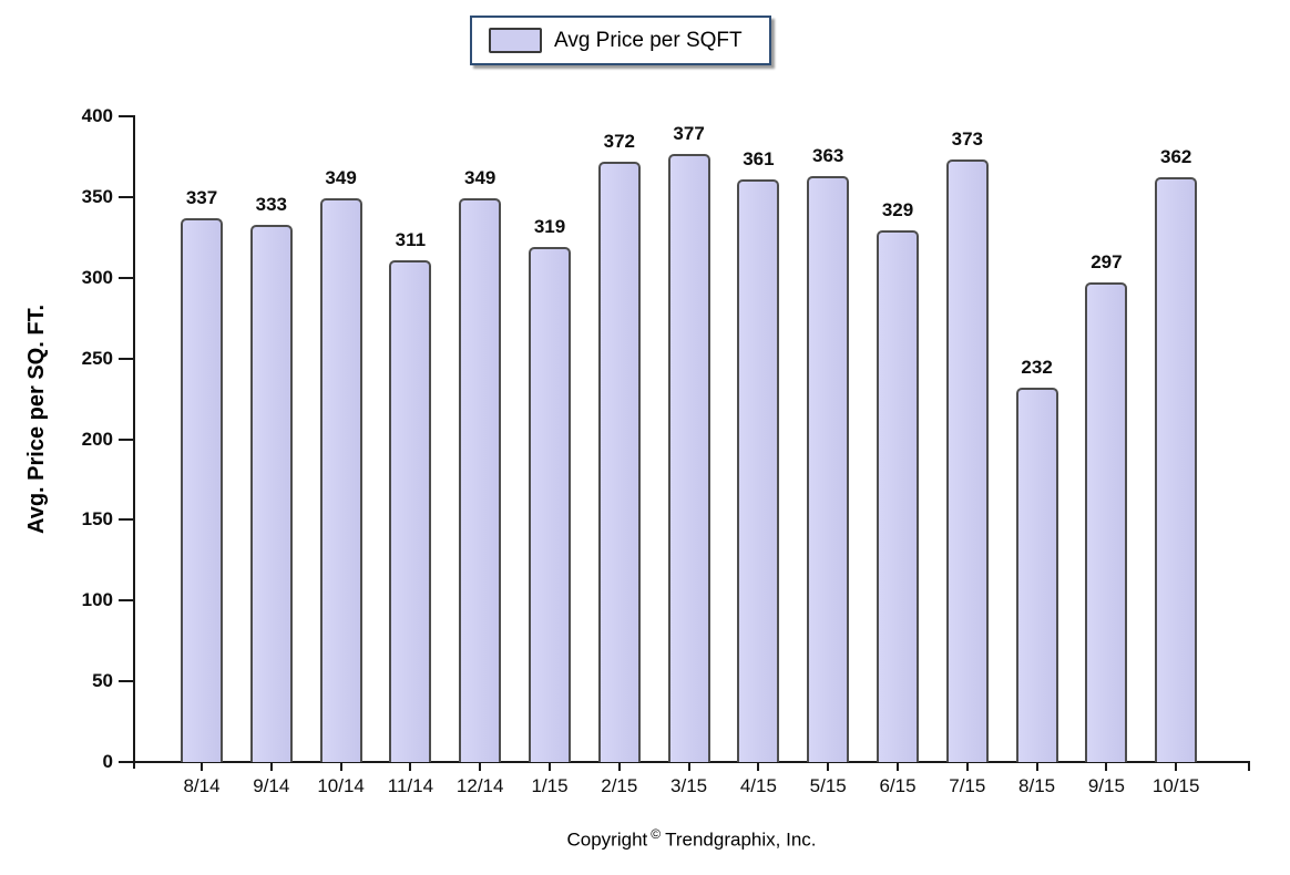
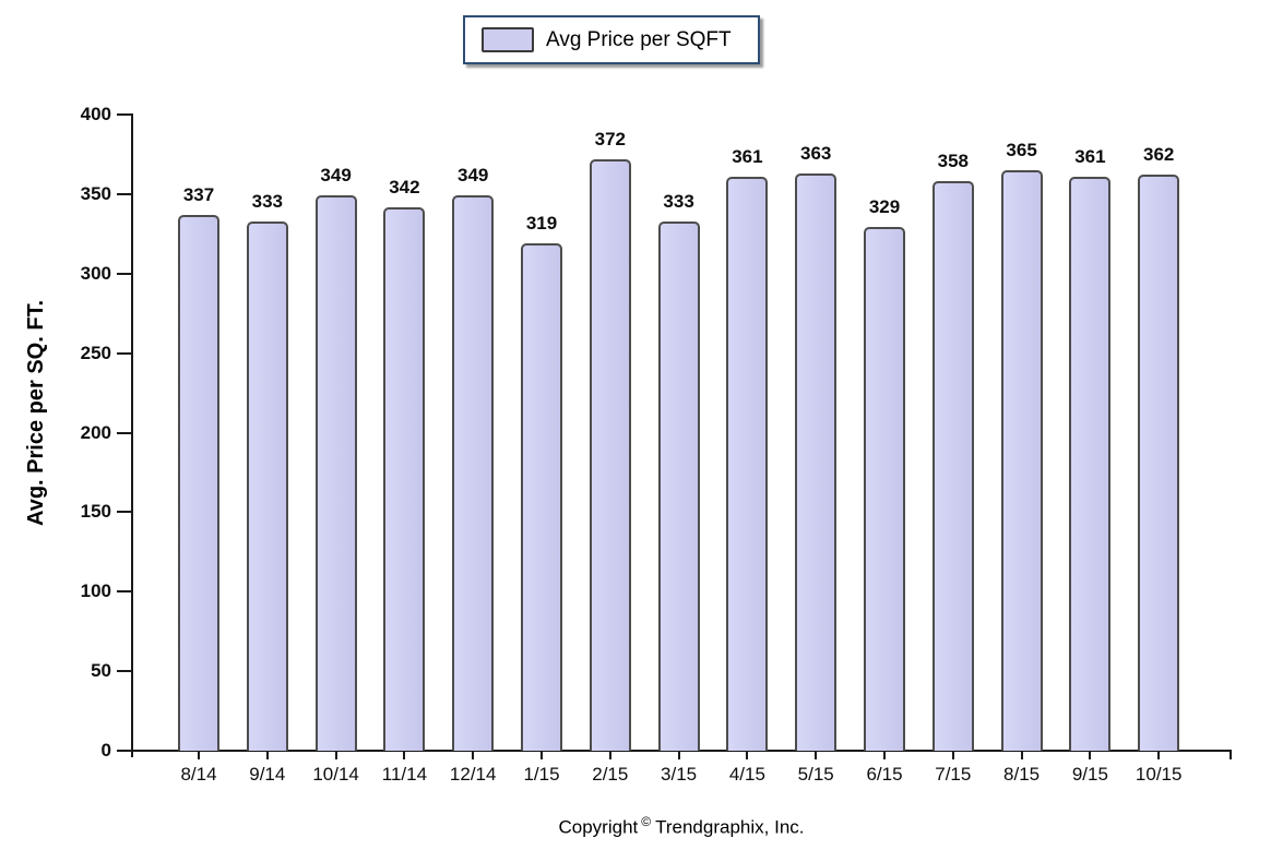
11/14: 311 -> 342
3/15: 377 -> 333
7/15: 373 -> 358
8/15: 232 -> 365
9/15: 297 -> 361
